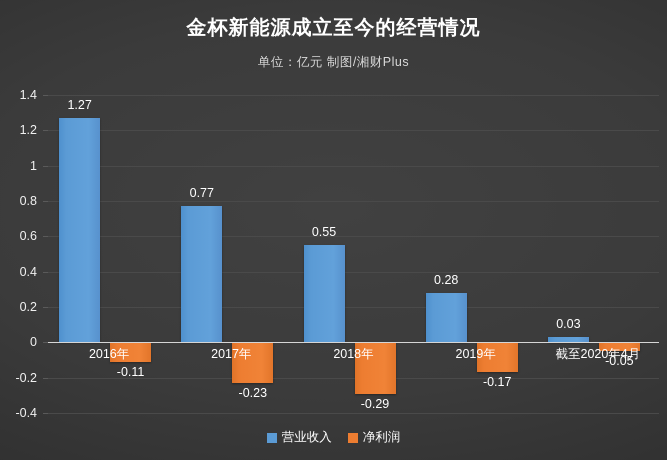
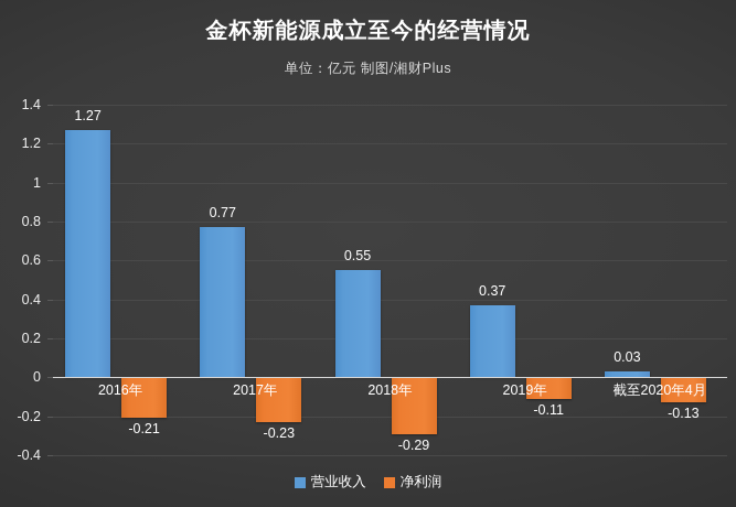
净利润/2016年: -0.11 -> -0.21
营业收入/2019年: 0.28 -> 0.37
净利润/2019年: -0.17 -> -0.11
净利润/截至2020年4月: -0.05 -> -0.13
